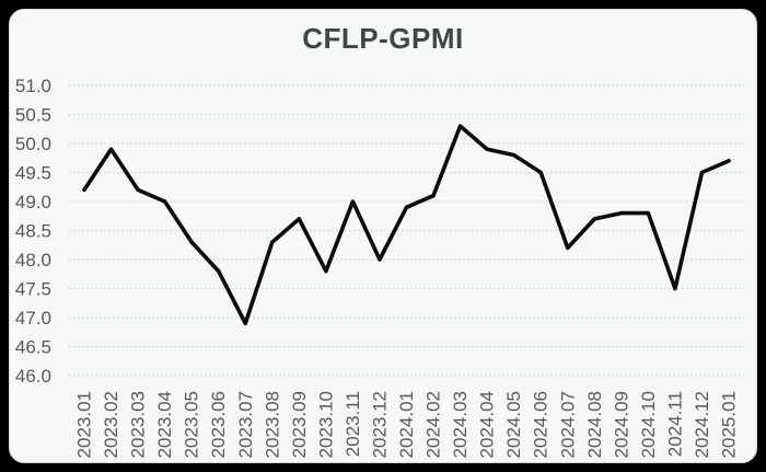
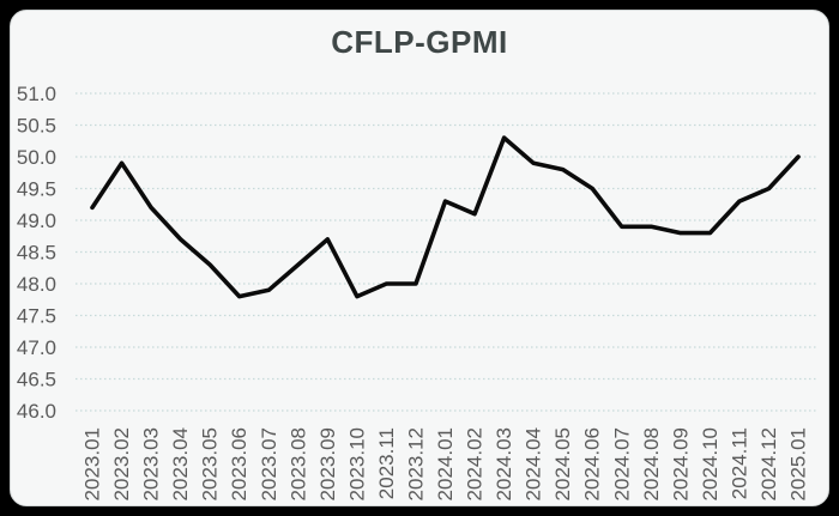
2023.04: 49.0 -> 48.7
2023.07: 46.9 -> 47.9
2023.11: 49.0 -> 48.0
2024.01: 48.9 -> 49.3
2024.07: 48.2 -> 48.9
2024.08: 48.7 -> 48.9
2024.11: 47.5 -> 49.3
2025.01: 49.7 -> 50.0
